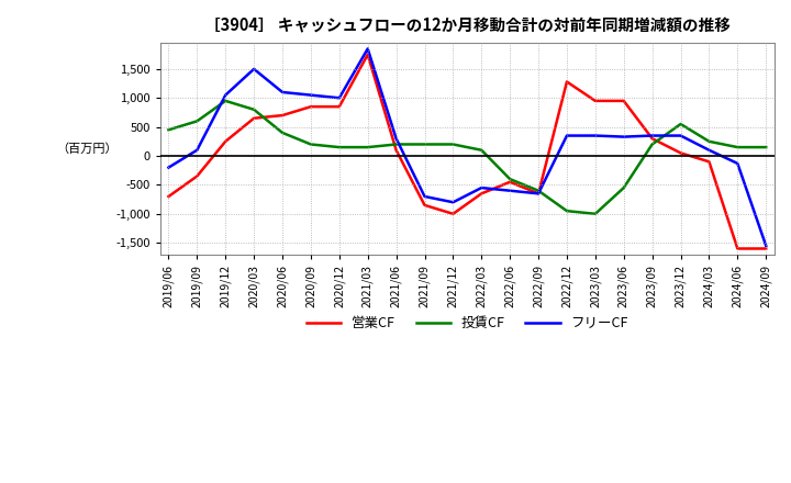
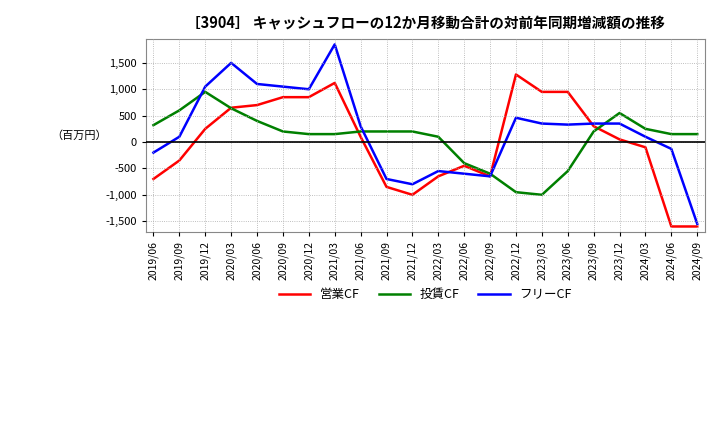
投賃CF/2019/06: 450 -> 320
投賃CF/2020/03: 800 -> 640
営業CF/2021/03: 1,750 -> 1,120
フリーCF/2022/12: 350 -> 460
